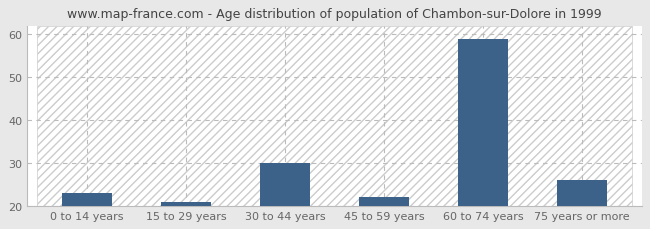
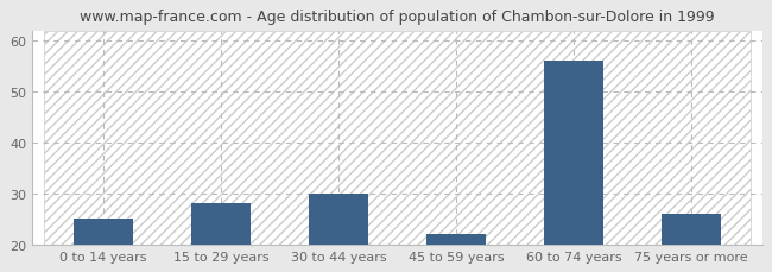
0 to 14 years: 23 -> 25
15 to 29 years: 21 -> 28
60 to 74 years: 59 -> 56
